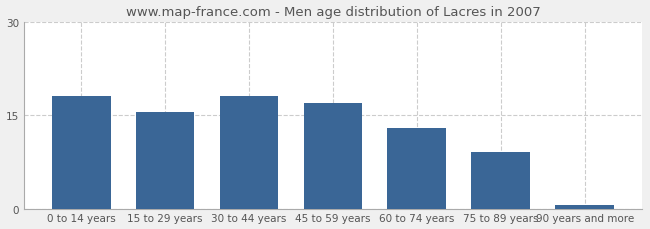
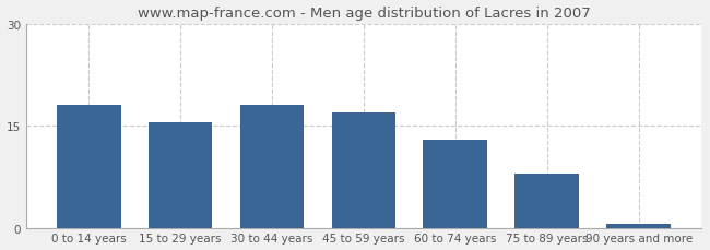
75 to 89 years: 9.0 -> 8.0
